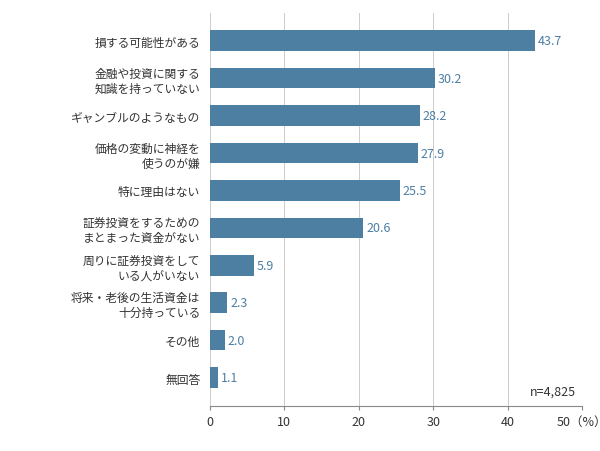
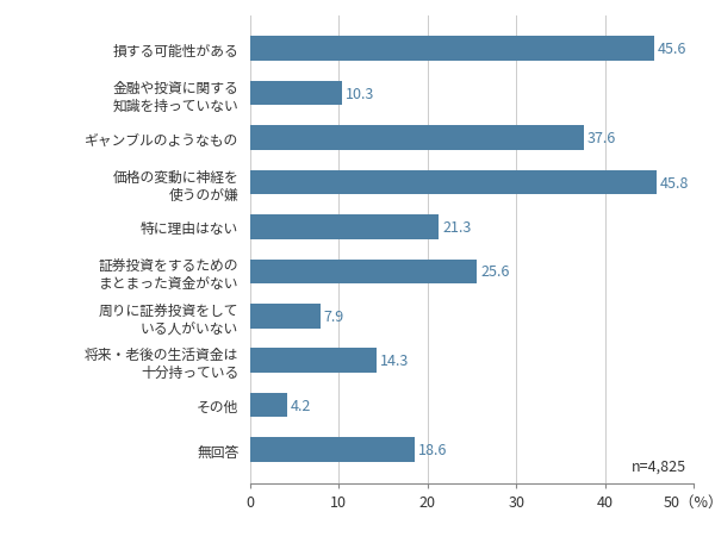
損する可能性がある: 43.7 -> 45.6
金融や投資に関する 知識を持っていない: 30.2 -> 10.3
ギャンブルのようなもの: 28.2 -> 37.6
価格の変動に神経を 使うのが嫌: 27.9 -> 45.8
特に理由はない: 25.5 -> 21.3
証券投資をするための まとまった資金がない: 20.6 -> 25.6
周りに証券投資をして いる人がいない: 5.9 -> 7.9
将来・老後の生活資金は 十分持っている: 2.3 -> 14.3
その他: 2.0 -> 4.2
無回答: 1.1 -> 18.6
